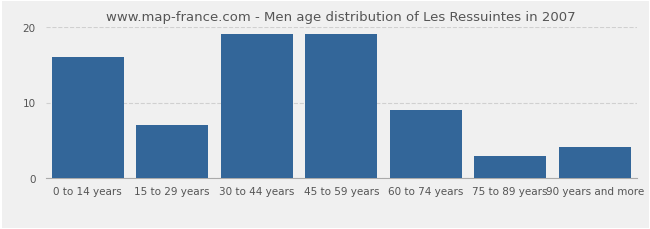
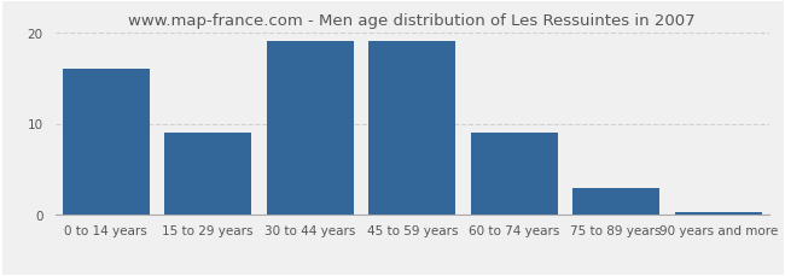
15 to 29 years: 7.0 -> 9.0
90 years and more: 4.2 -> 0.3
